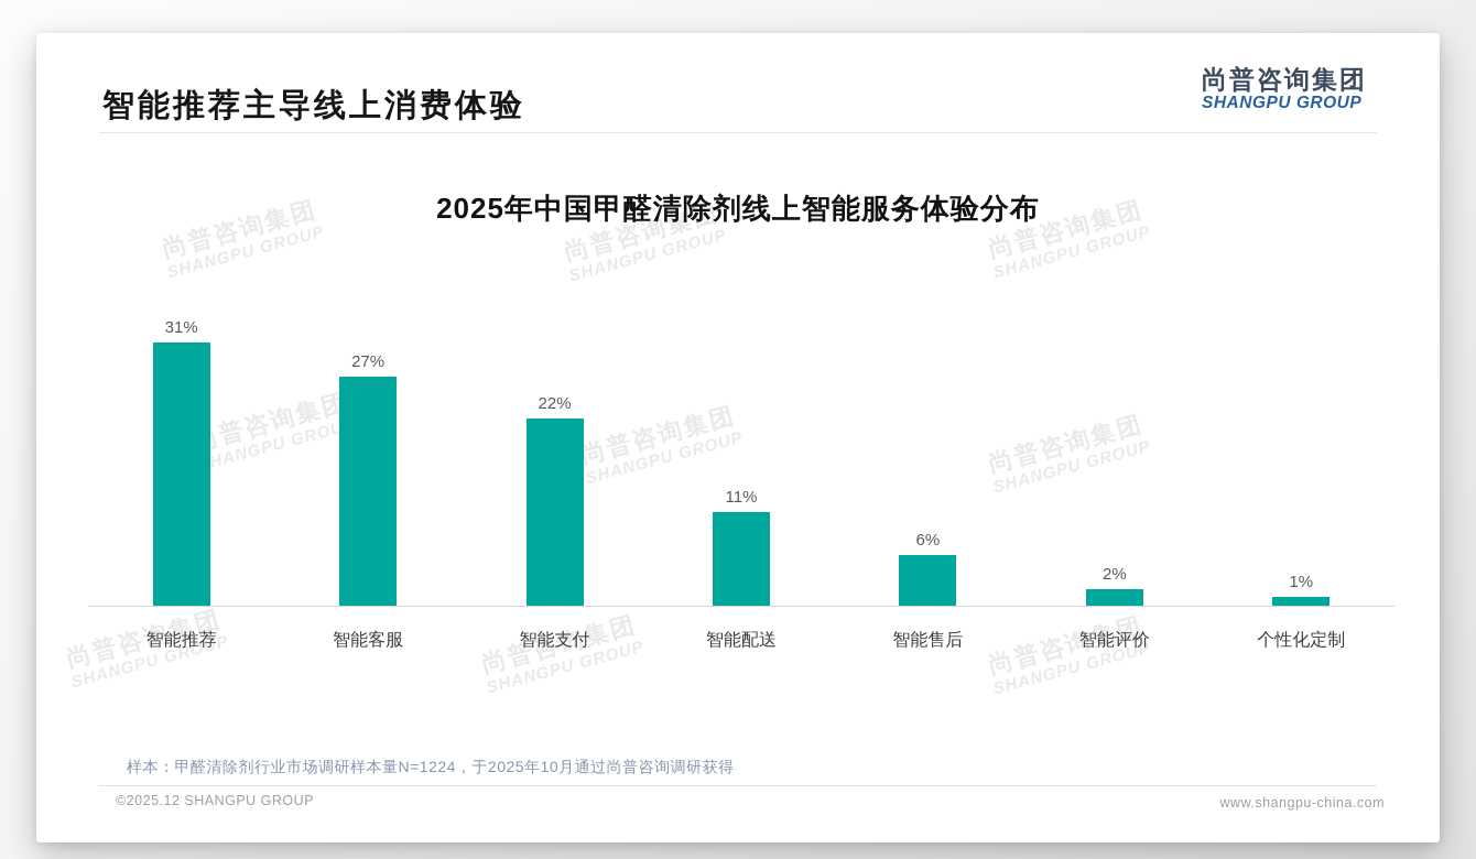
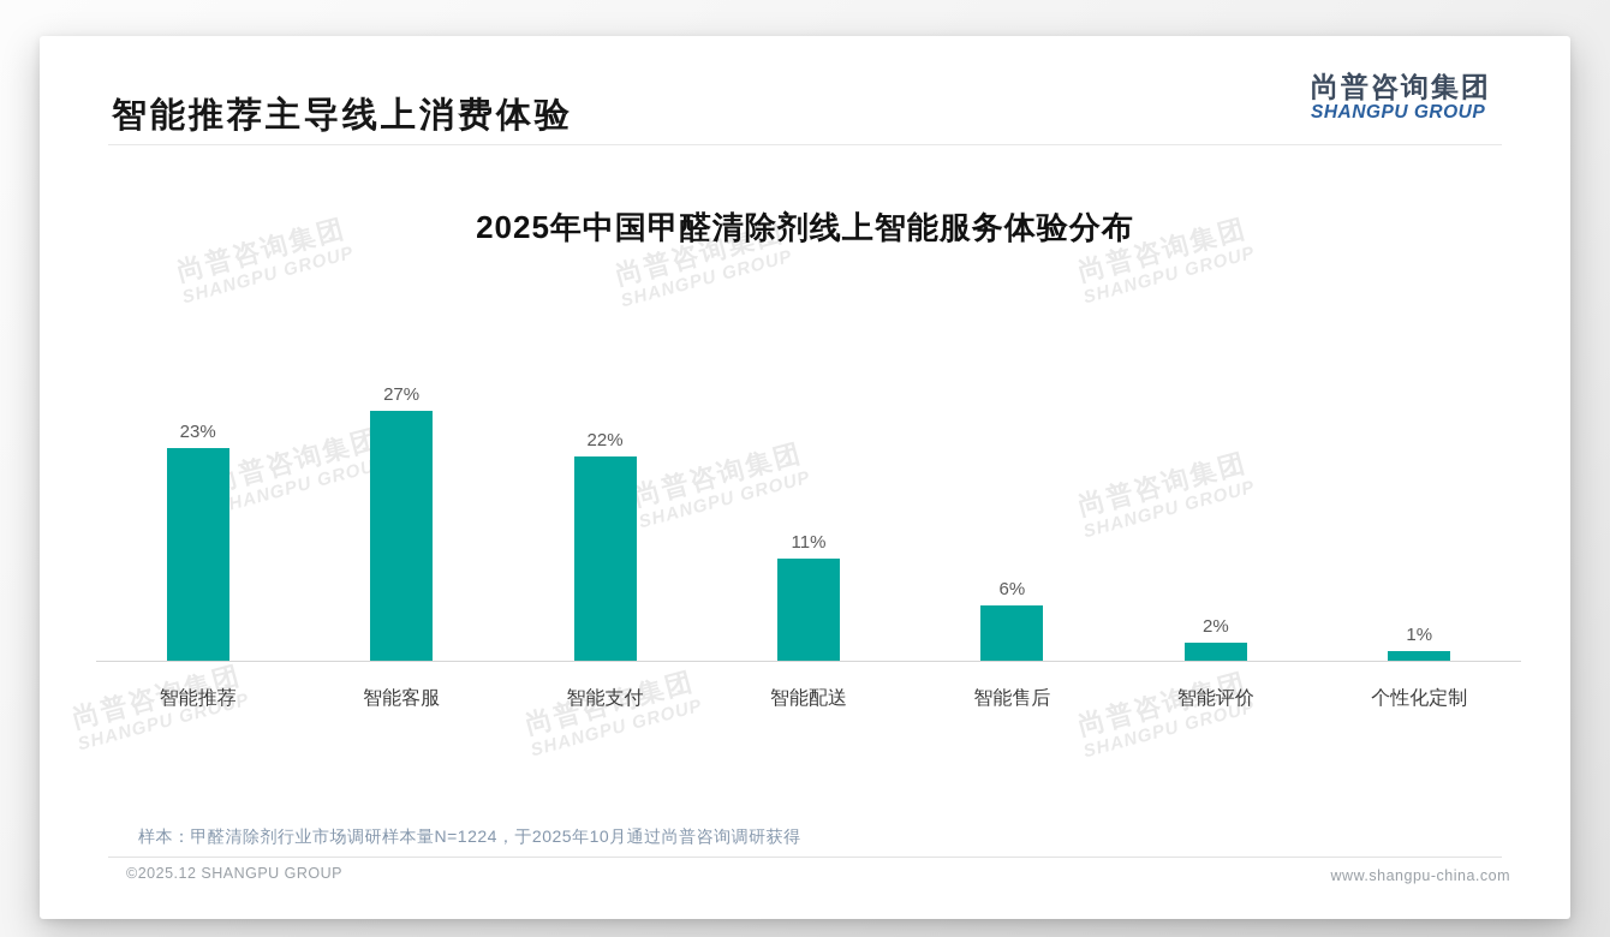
智能推荐: 31% -> 23%
